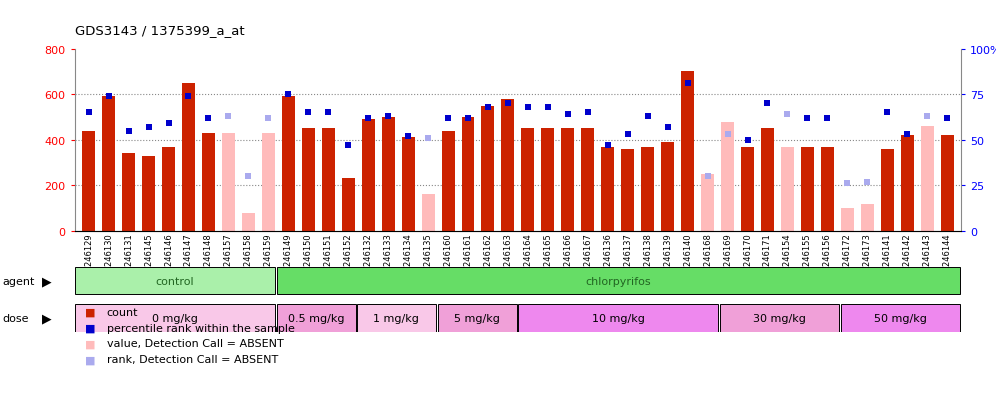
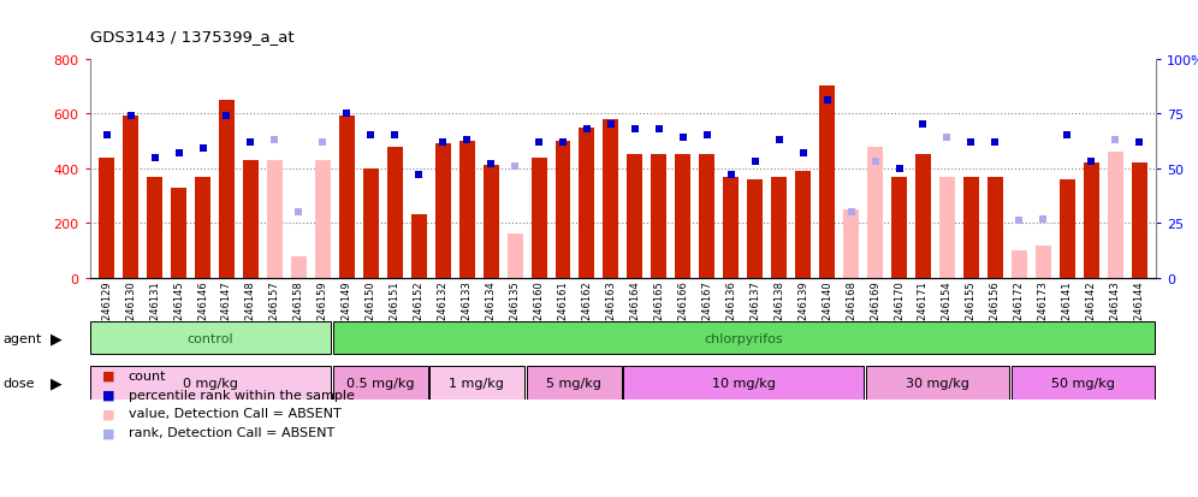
GSM246131: 340 -> 370
GSM246150: 450 -> 400
GSM246151: 450 -> 480
